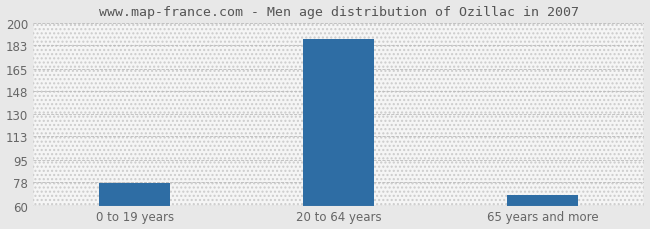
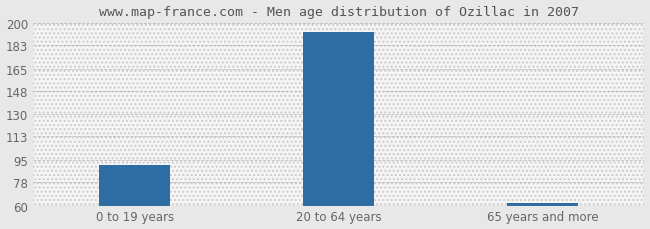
0 to 19 years: 77 -> 91
20 to 64 years: 188 -> 193
65 years and more: 68 -> 62
